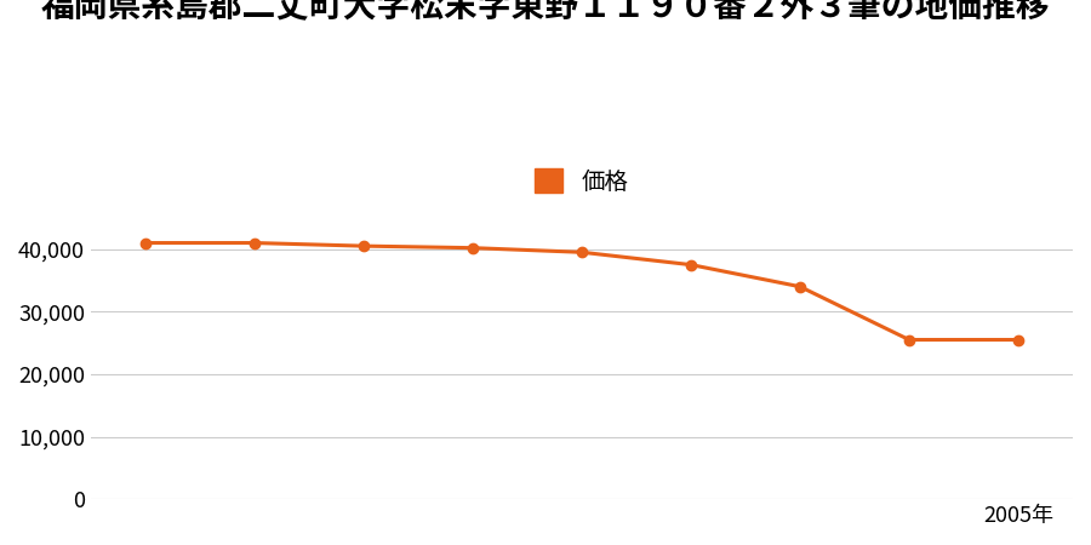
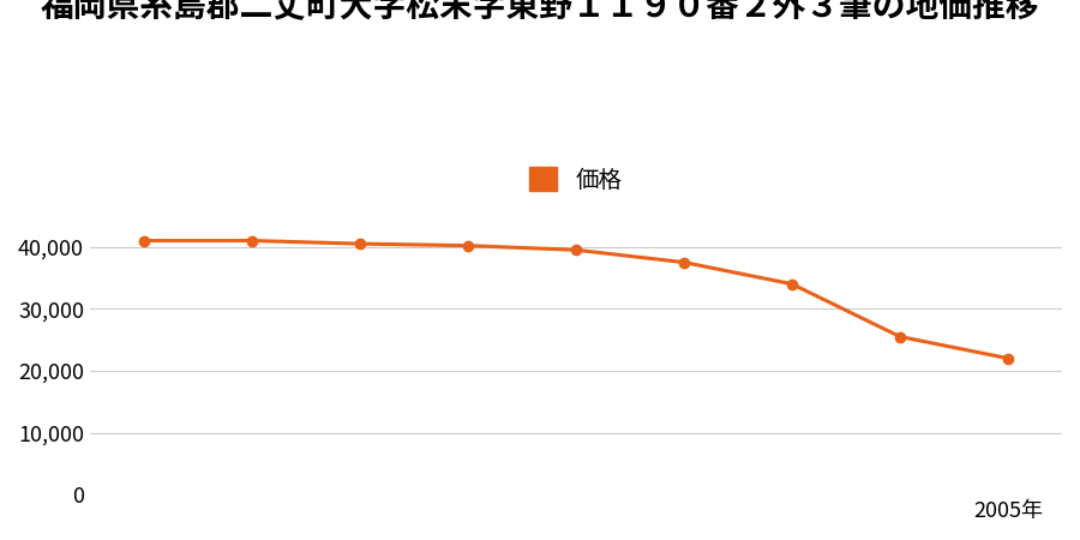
2005年: 25,500 -> 22,000
